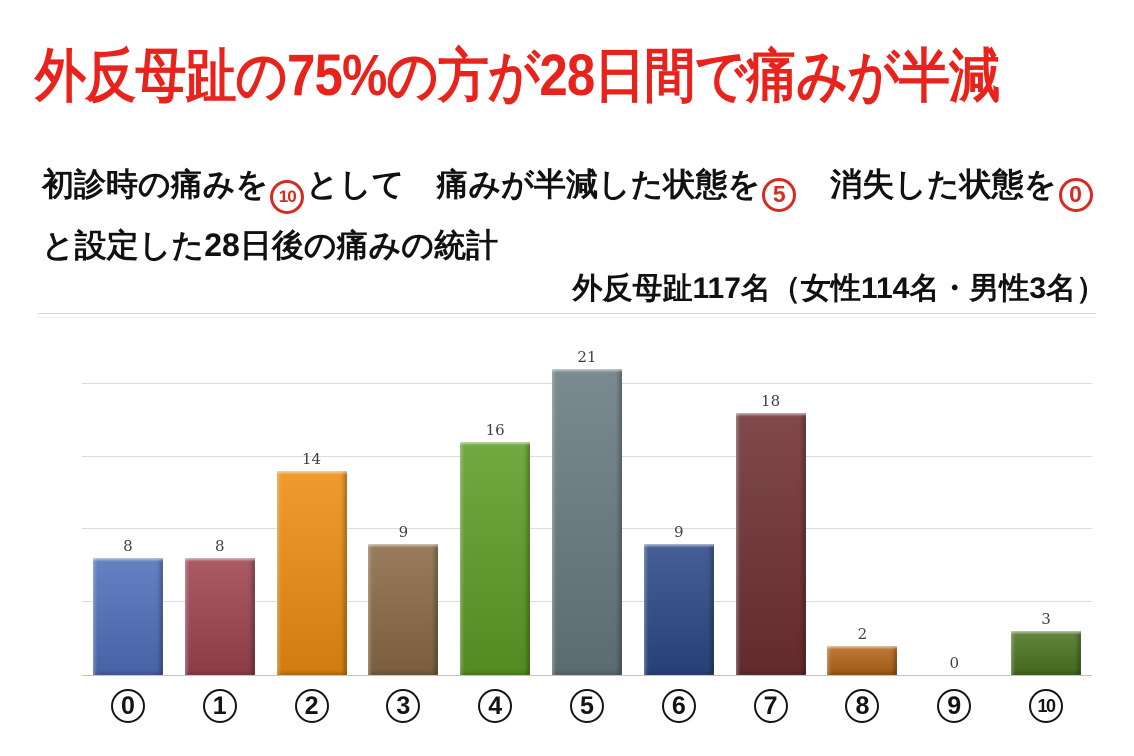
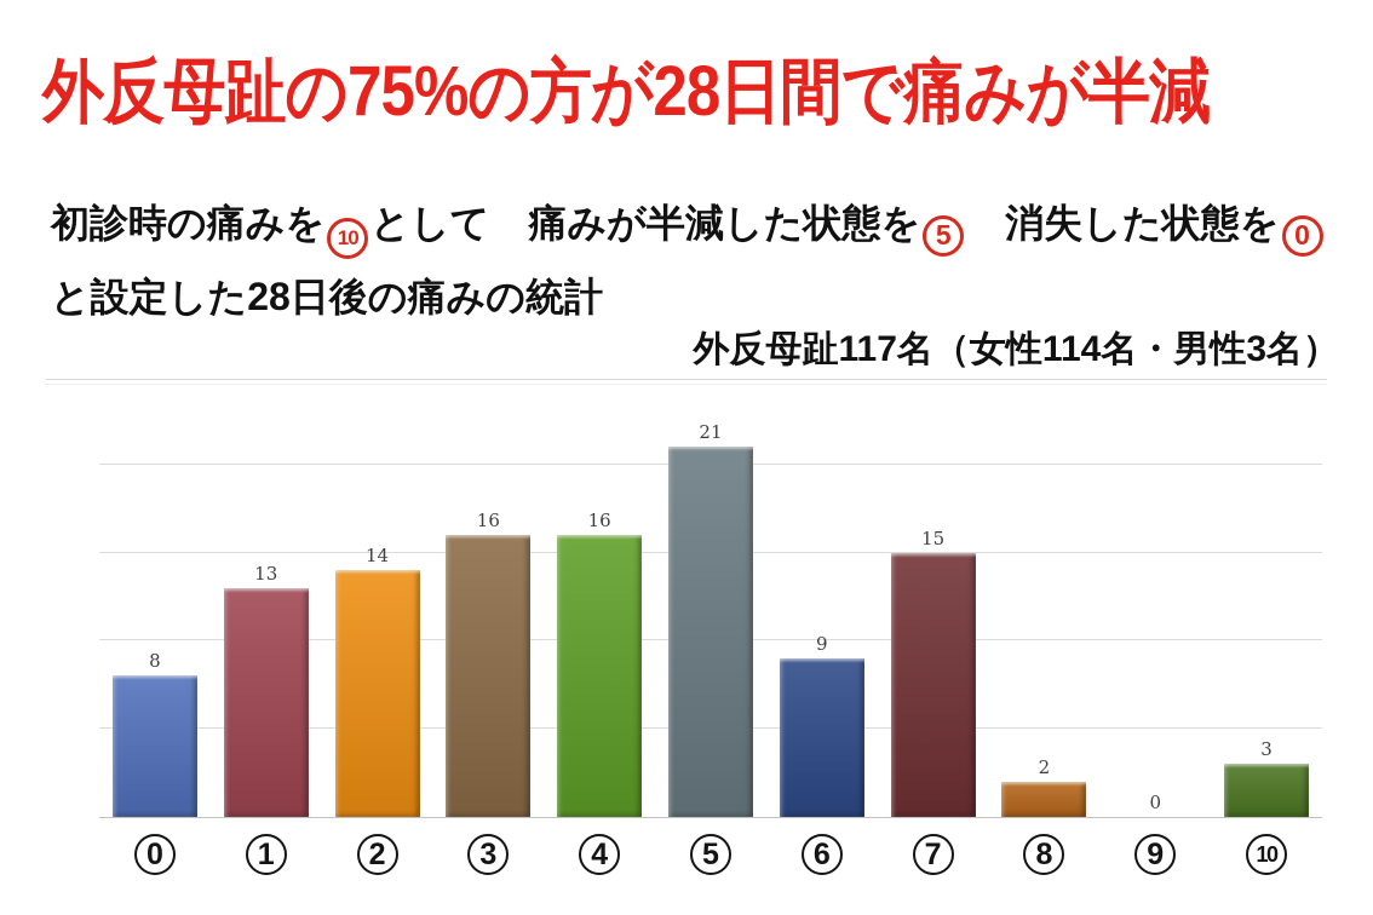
1: 8 -> 13
3: 9 -> 16
7: 18 -> 15
